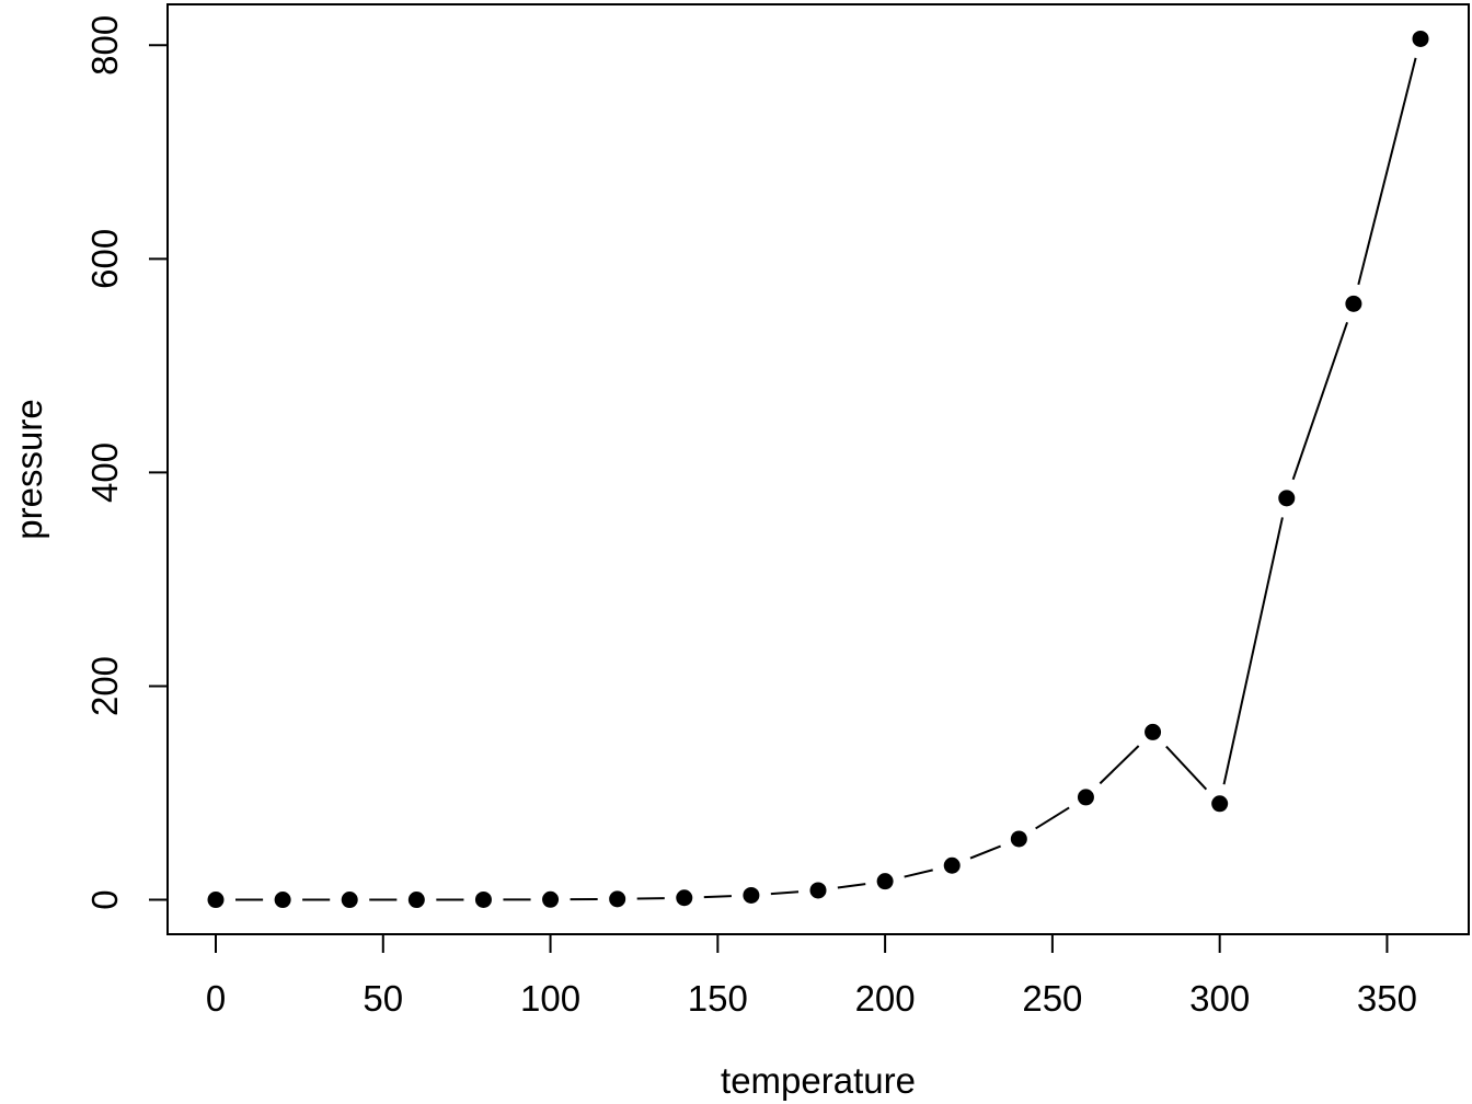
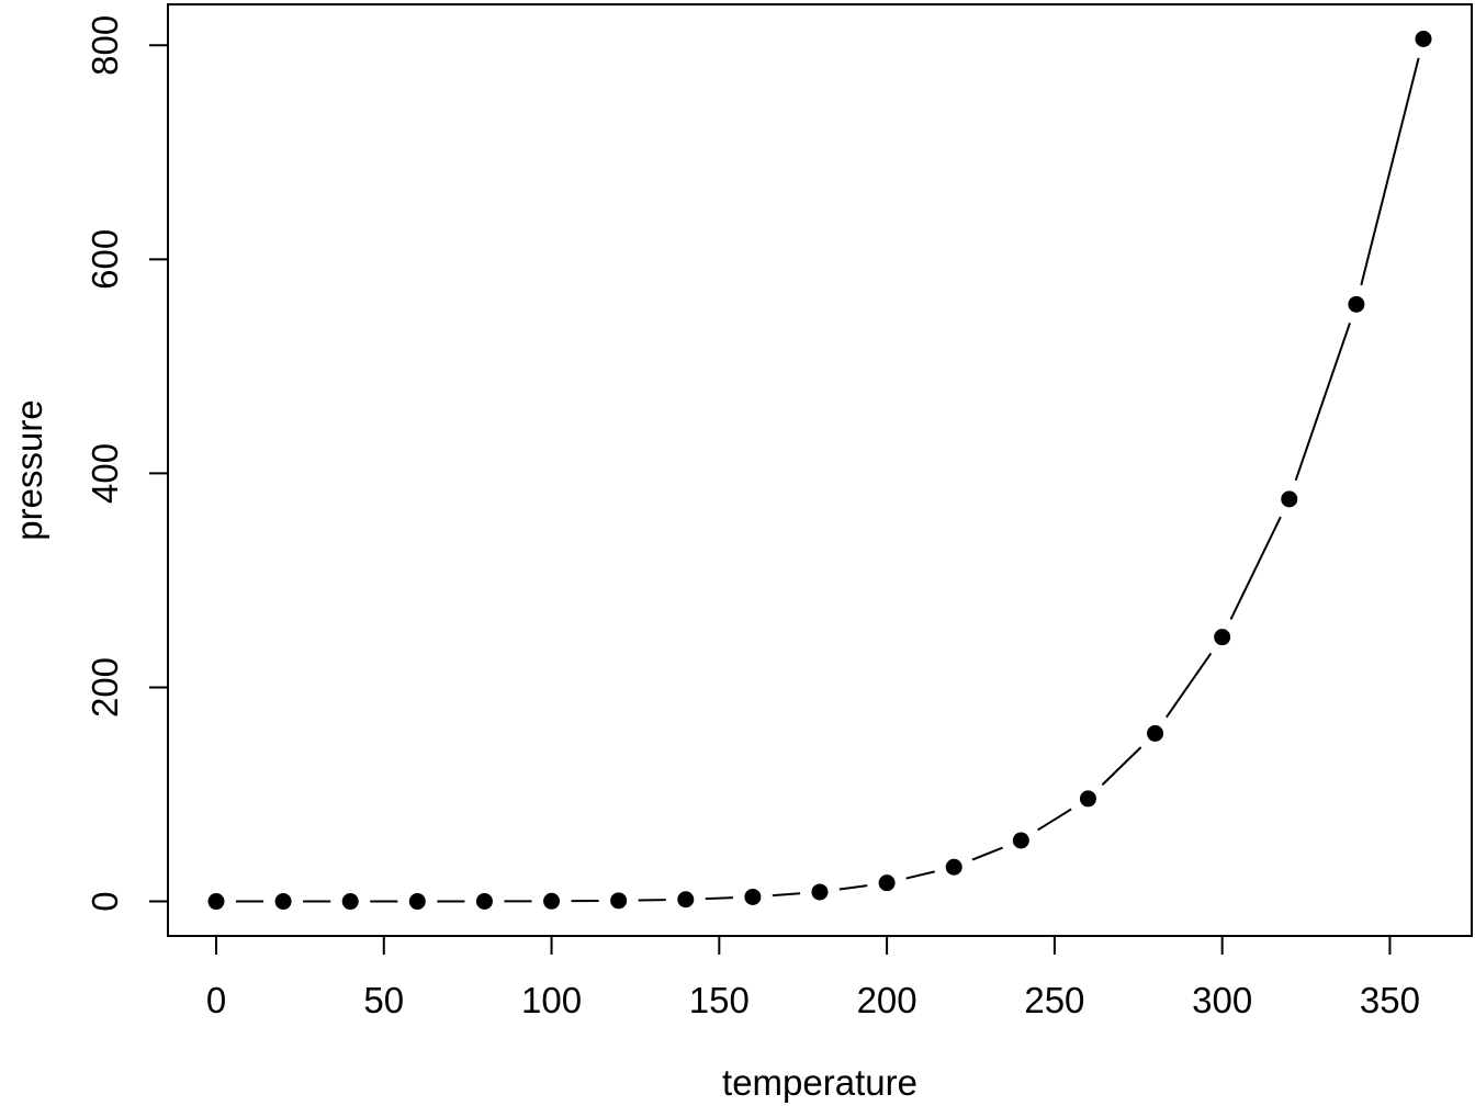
300: 90 -> 250
